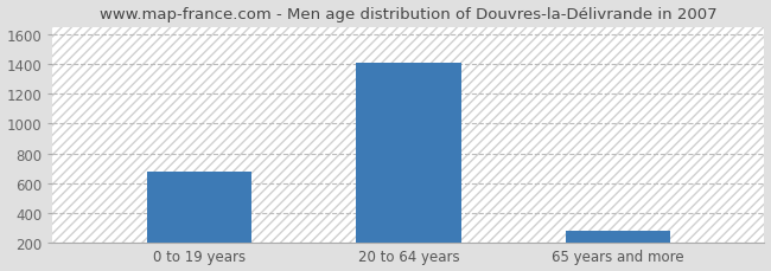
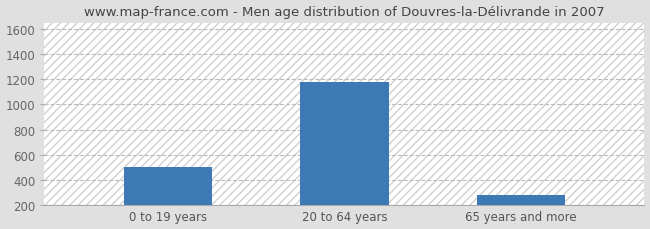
0 to 19 years: 680 -> 500
20 to 64 years: 1410 -> 1180
